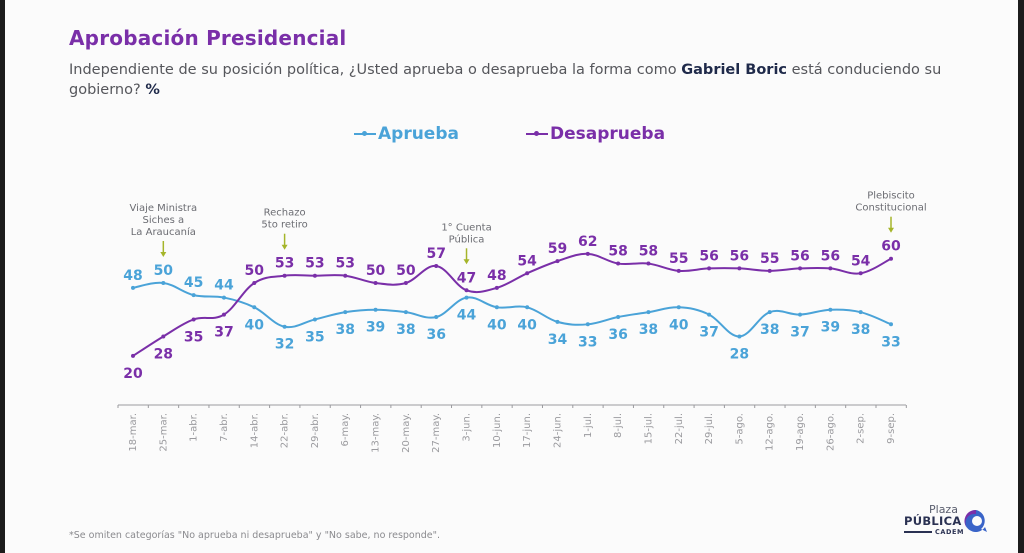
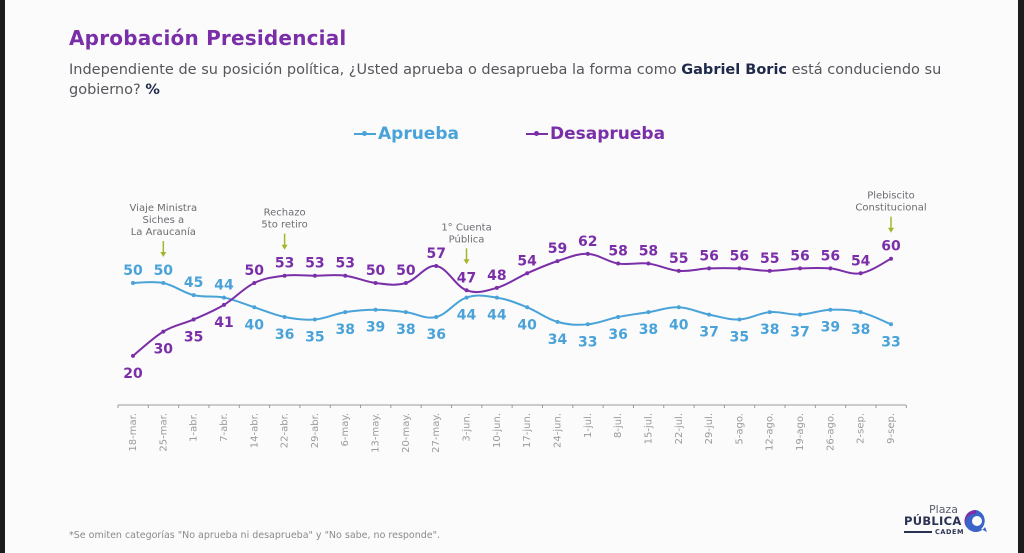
Aprueba/18-mar.: 48 -> 50
Desaprueba/25-mar.: 28 -> 30
Desaprueba/7-abr.: 37 -> 41
Aprueba/22-abr.: 32 -> 36
Aprueba/10-jun.: 40 -> 44
Aprueba/5-ago.: 28 -> 35
